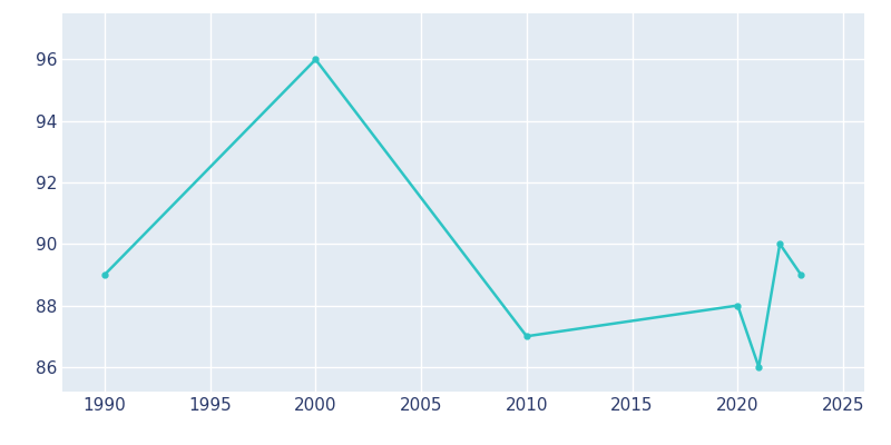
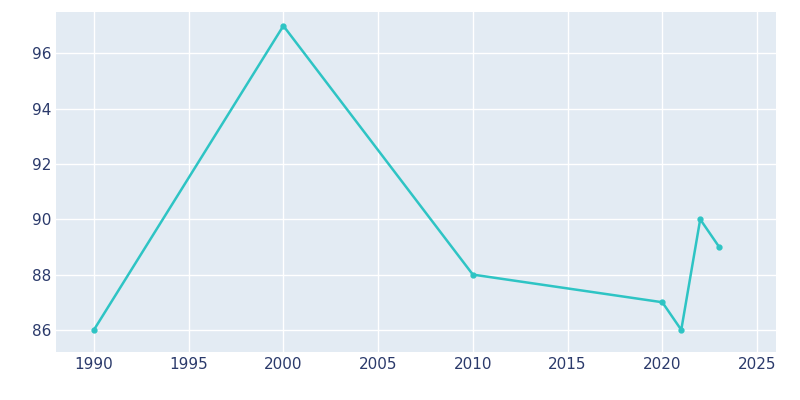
1990: 89 -> 86
2000: 96 -> 97
2010: 87 -> 88
2020: 88 -> 87
